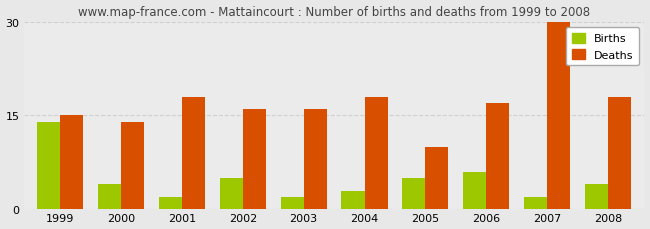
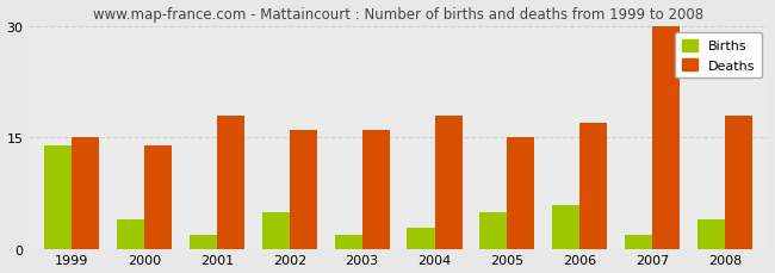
Deaths/2005: 10 -> 15
